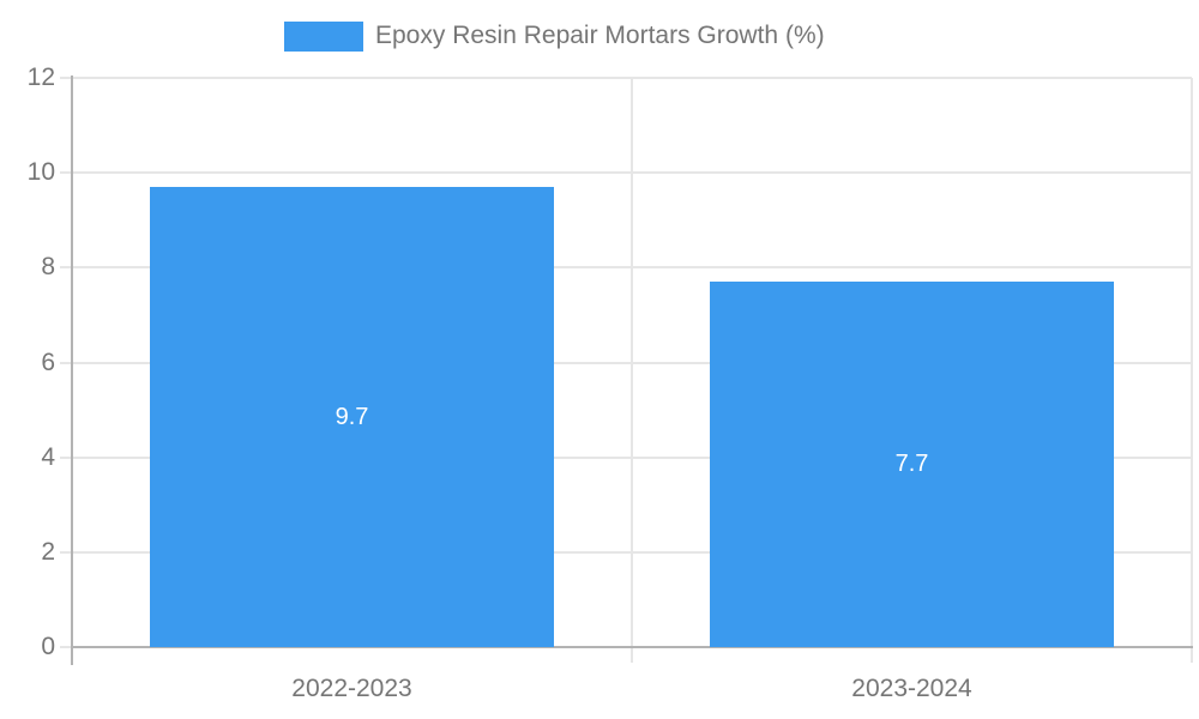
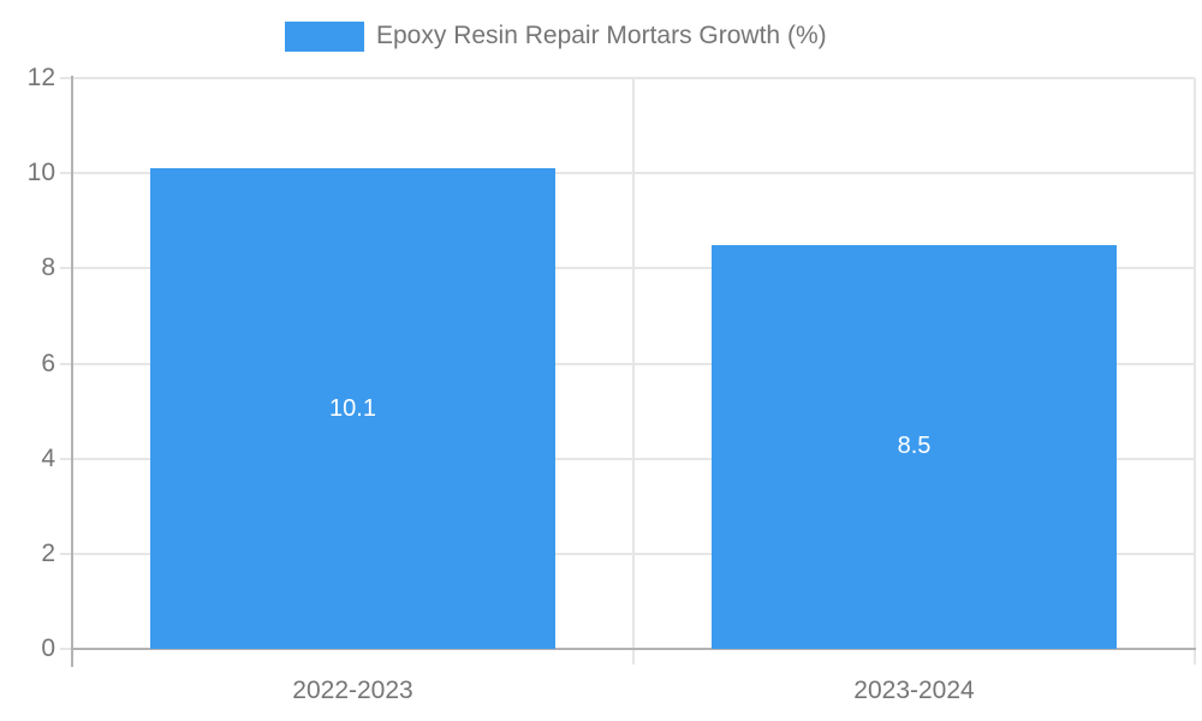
2022-2023: 9.7 -> 10.1
2023-2024: 7.7 -> 8.5
